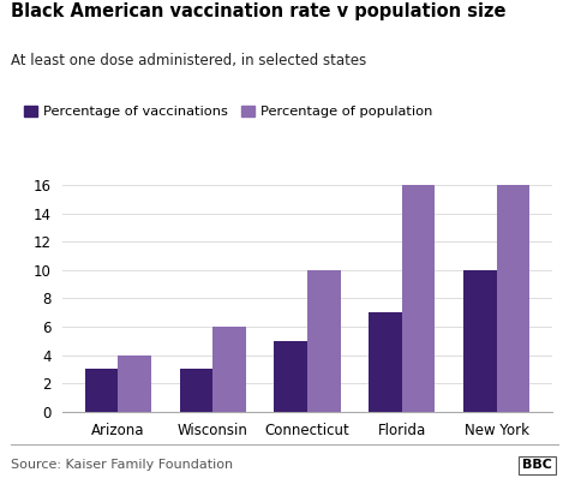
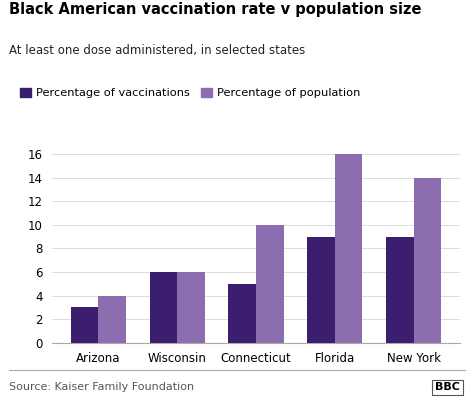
Percentage of vaccinations/Wisconsin: 3 -> 6
Percentage of vaccinations/Florida: 7 -> 9
Percentage of vaccinations/New York: 10 -> 9
Percentage of population/New York: 16 -> 14
